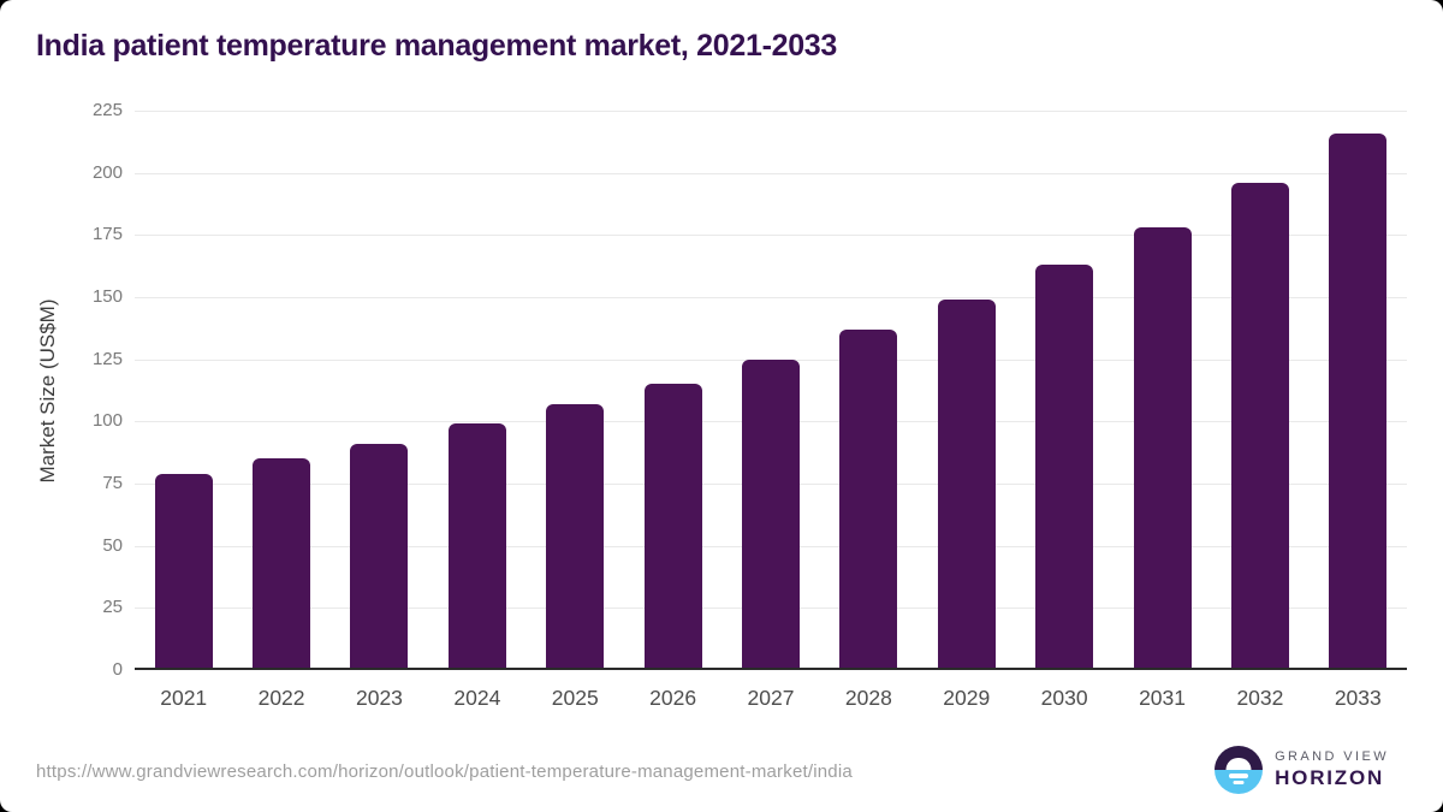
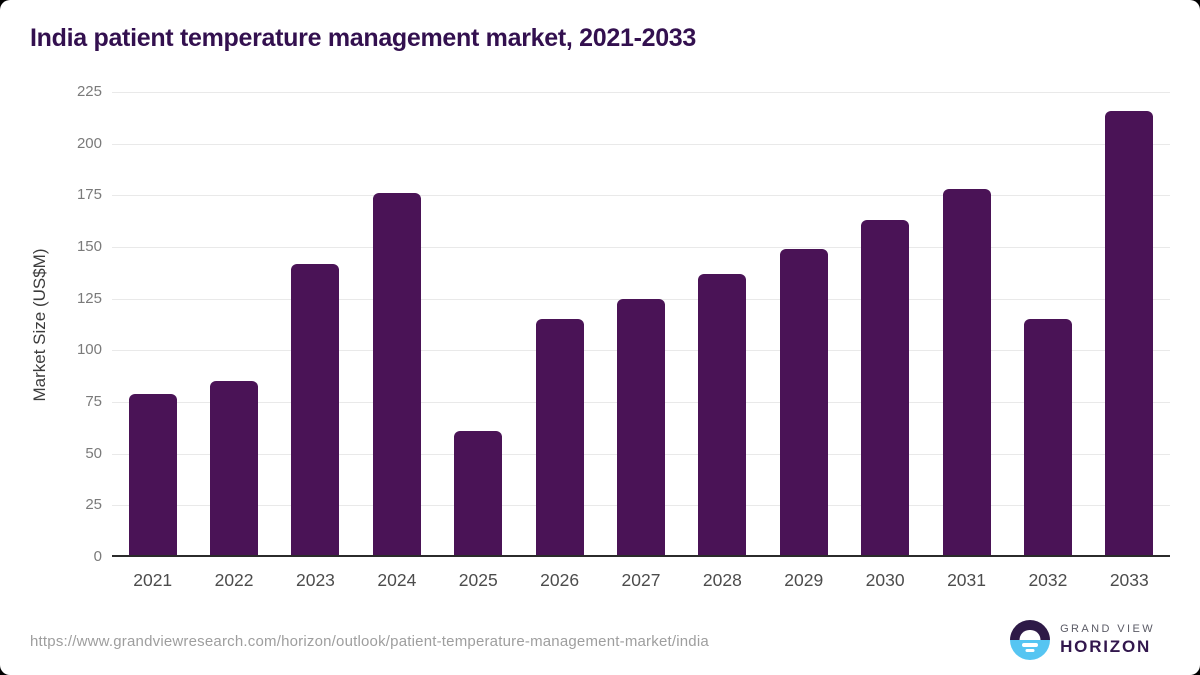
2023: 90 -> 141
2024: 98 -> 175
2025: 106 -> 60
2032: 195 -> 114
